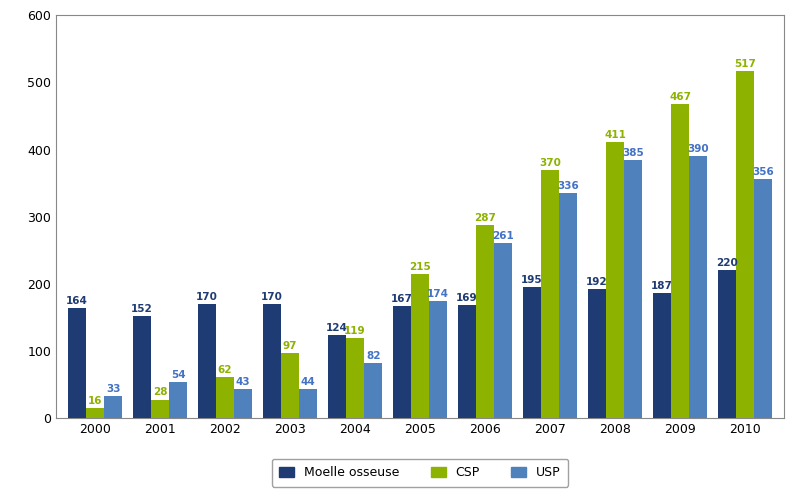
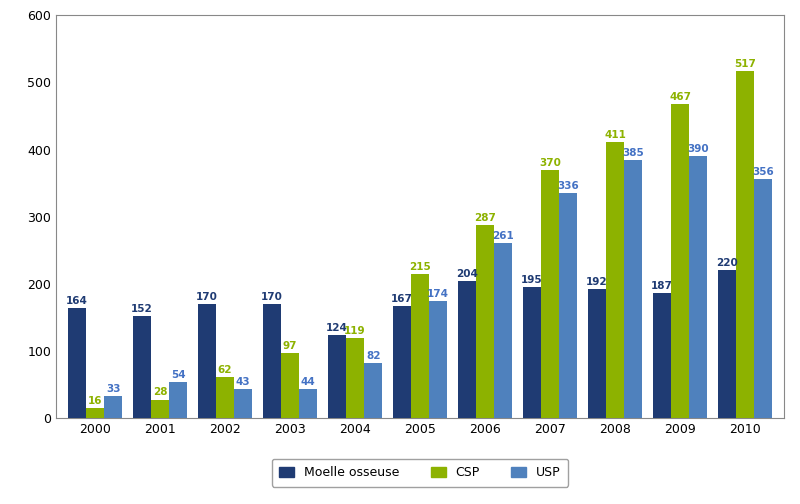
Moelle osseuse/2006: 169 -> 204
